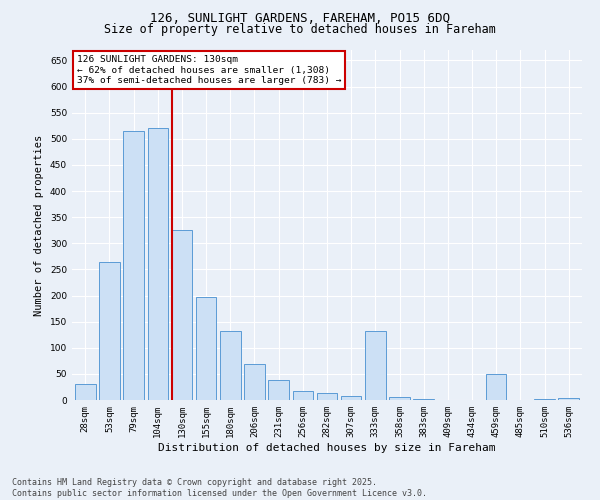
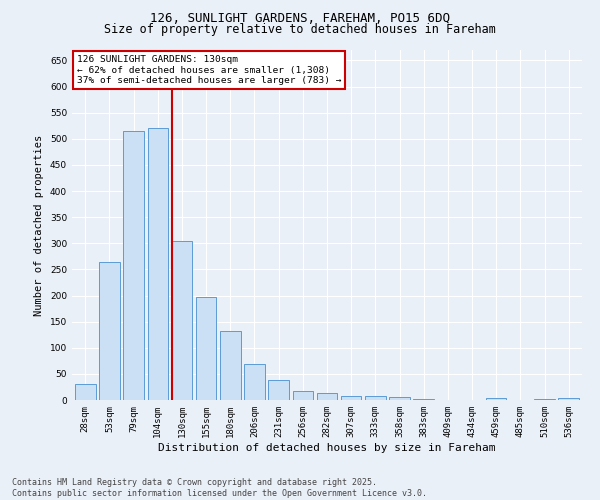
130sqm: 326 -> 305
333sqm: 132 -> 7
459sqm: 50 -> 3
